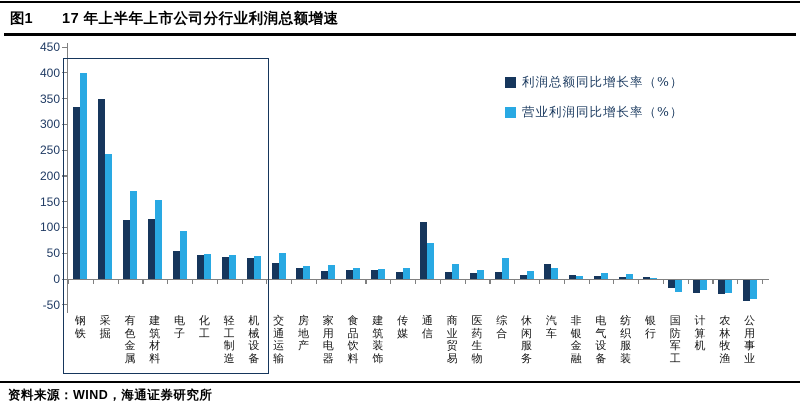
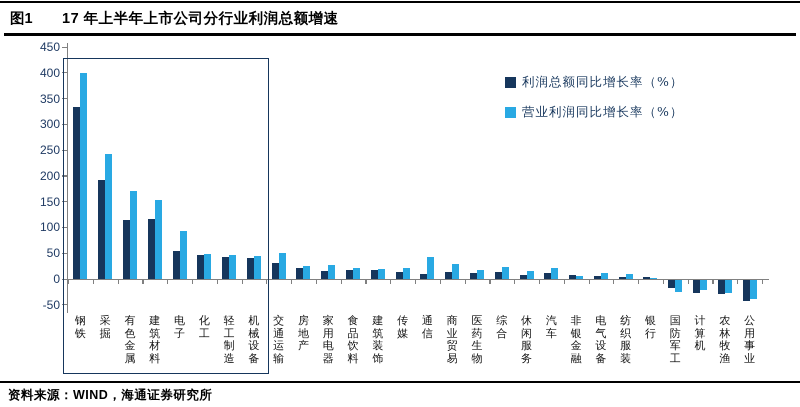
利润总额同比增长率（%）/采掘: 350 -> 190
利润总额同比增长率（%）/通信: 110 -> 10
营业利润同比增长率（%）/通信: 70 -> 40
营业利润同比增长率（%）/综合: 40 -> 20
利润总额同比增长率（%）/汽车: 30 -> 10
